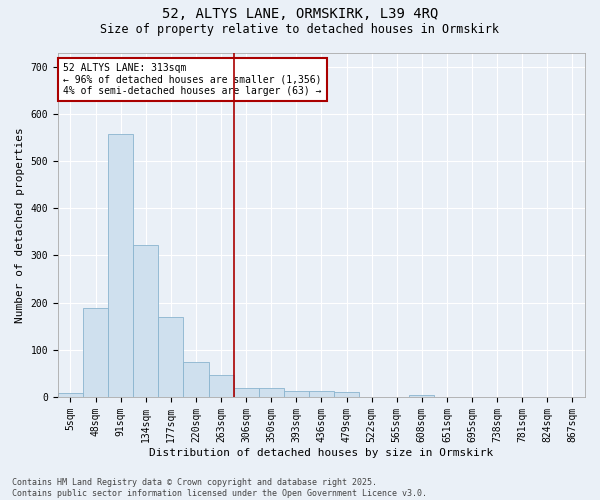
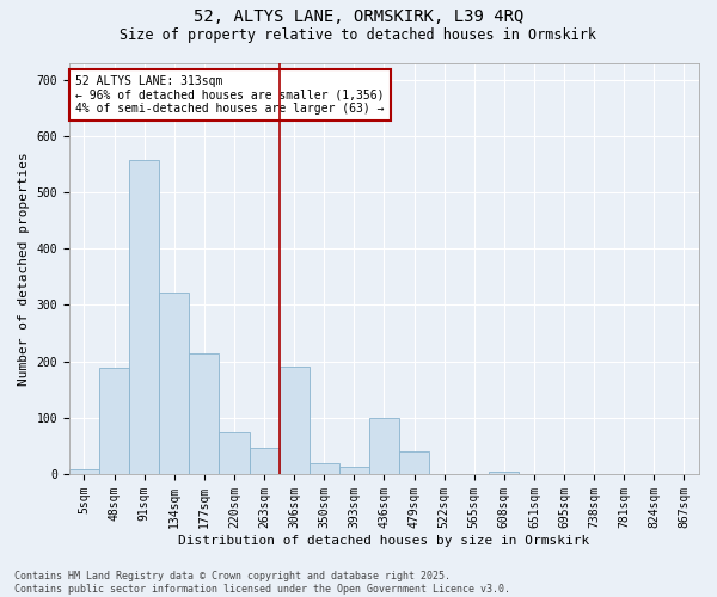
177sqm: 170 -> 215
306sqm: 20 -> 190
436sqm: 12 -> 100
479sqm: 11 -> 40
